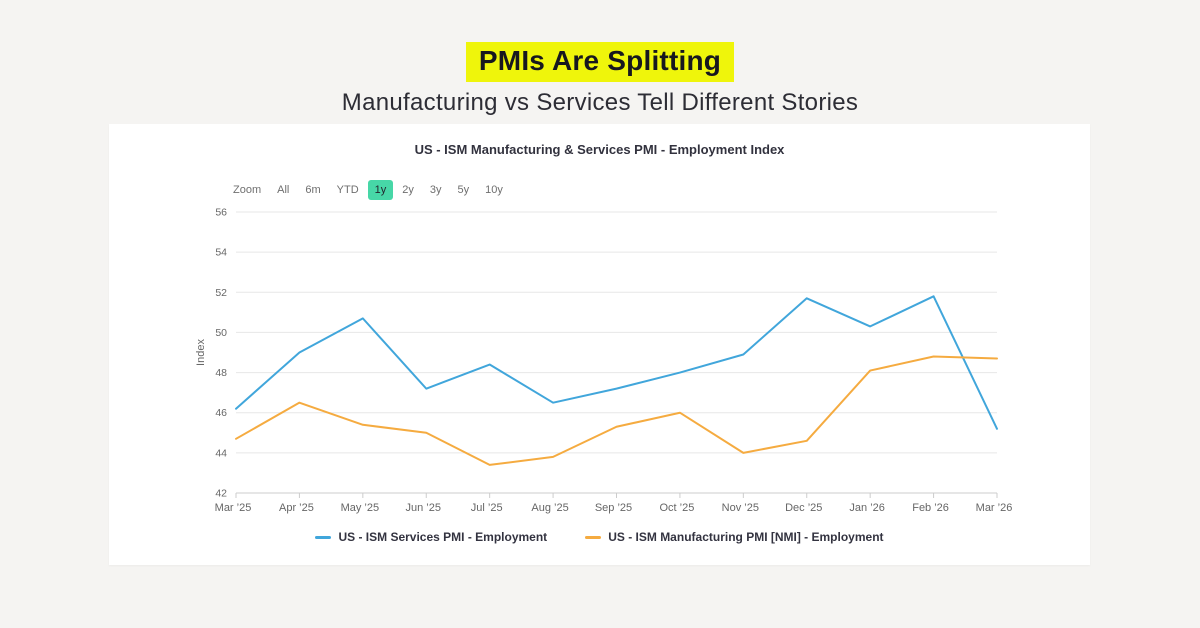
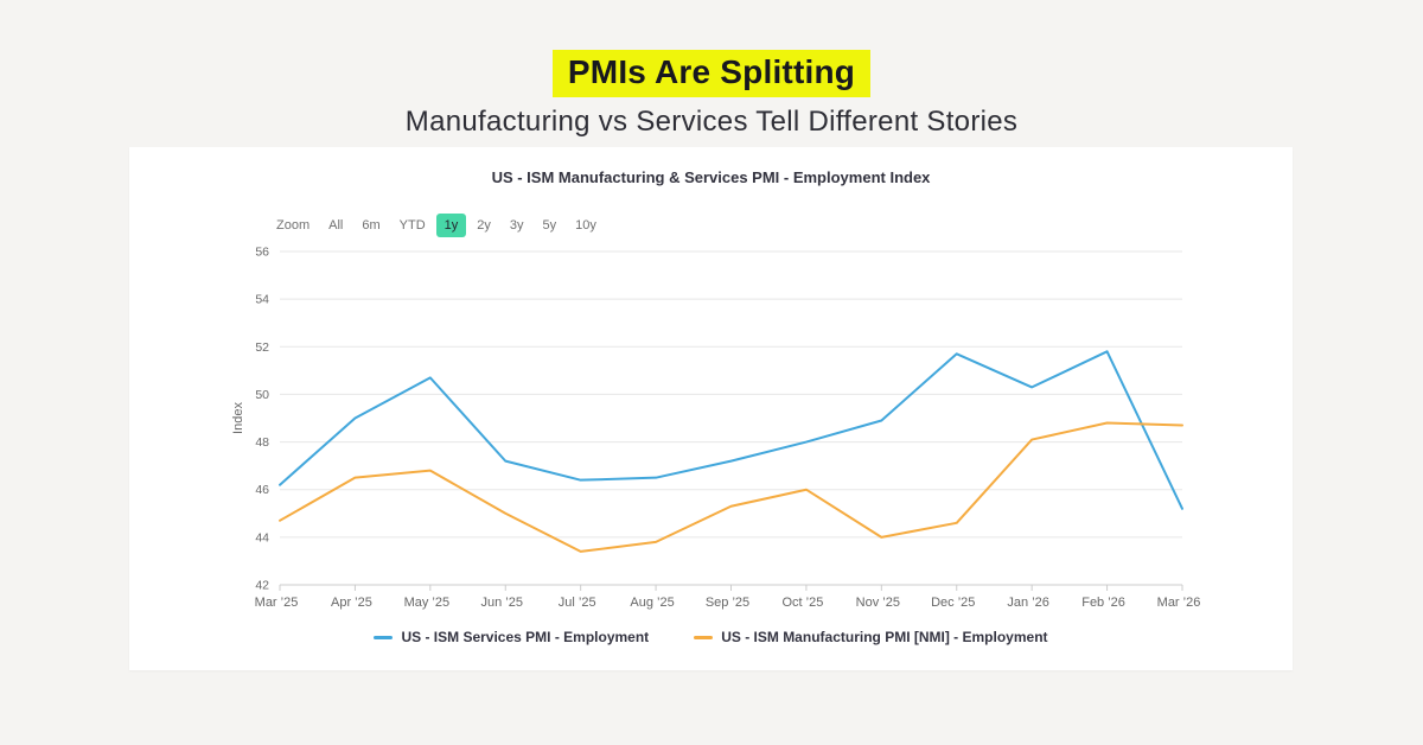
US - ISM Manufacturing PMI [NMI] - Employment/May ’25: 45.4 -> 46.8
US - ISM Services PMI - Employment/Jul ’25: 48.4 -> 46.4
